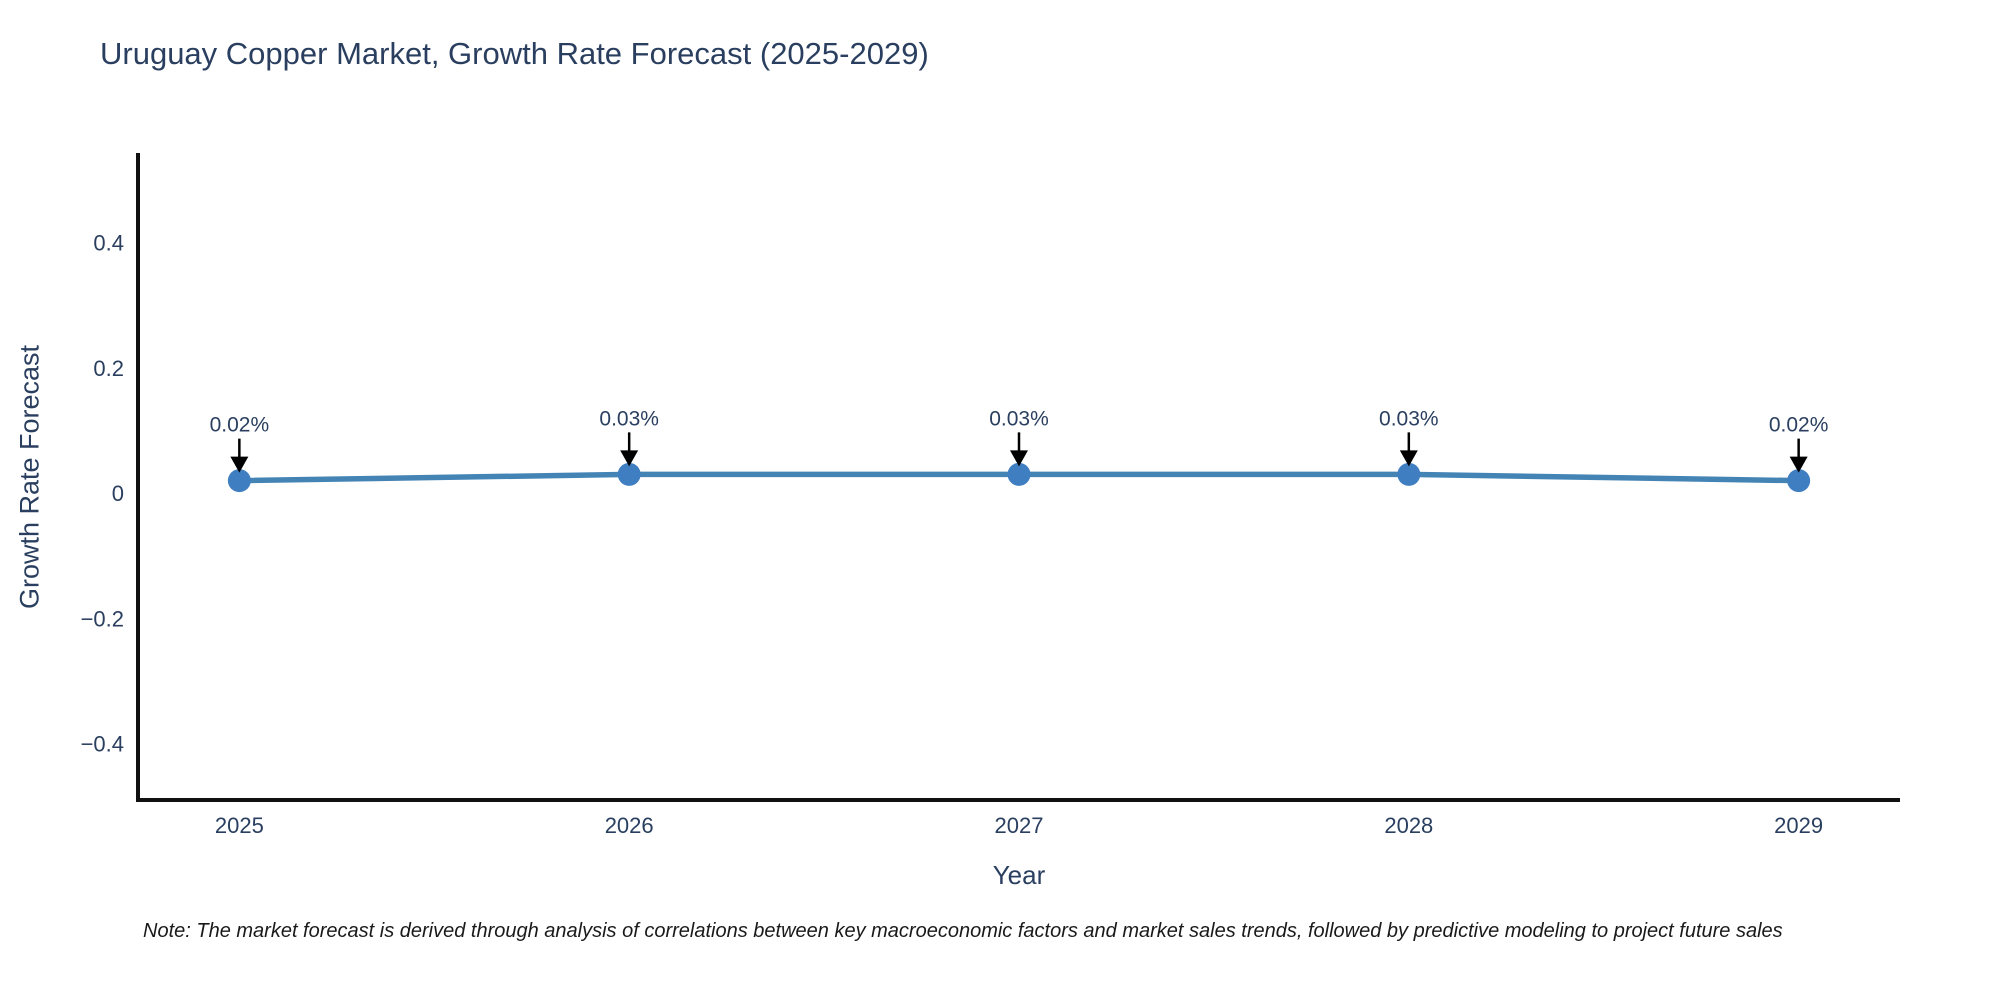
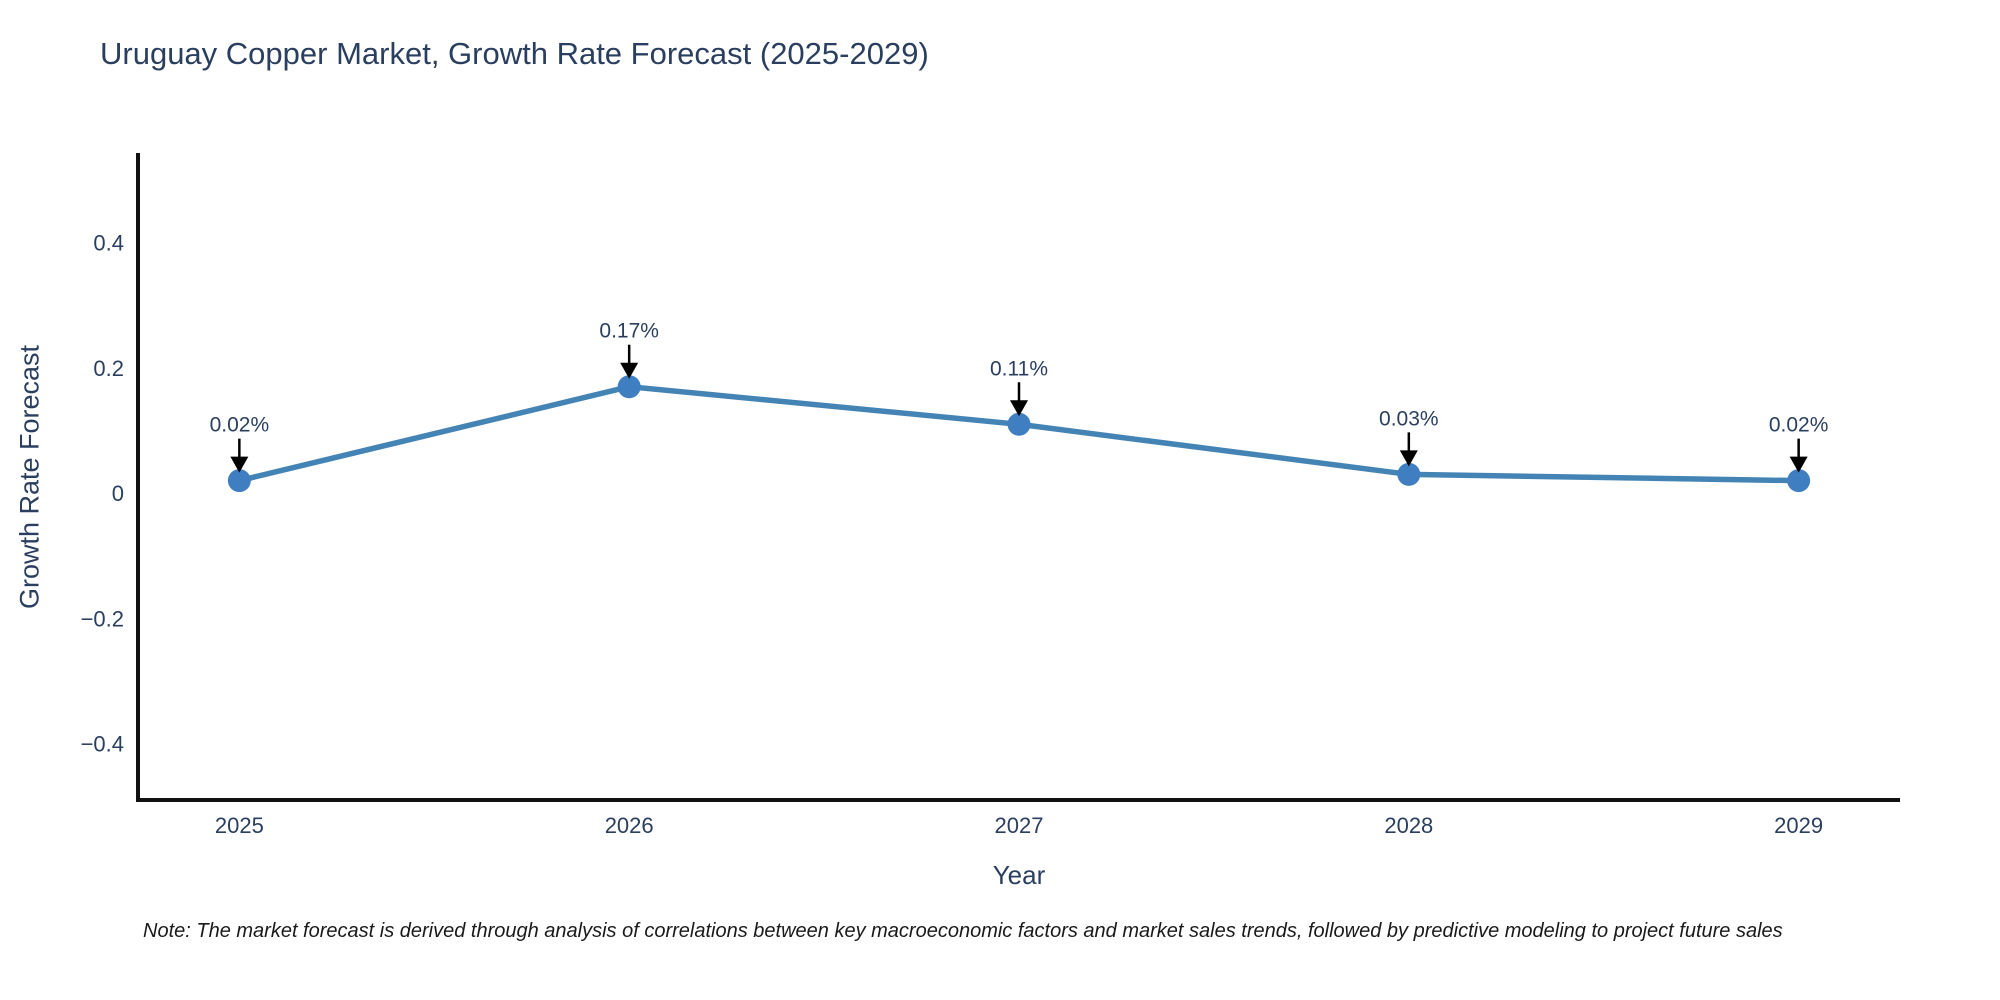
2026: 0.03% -> 0.17%
2027: 0.03% -> 0.11%
